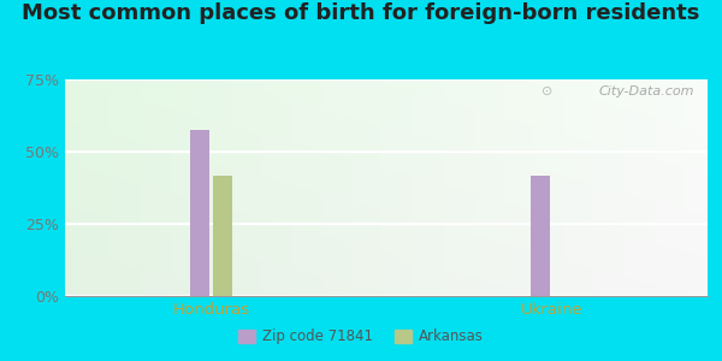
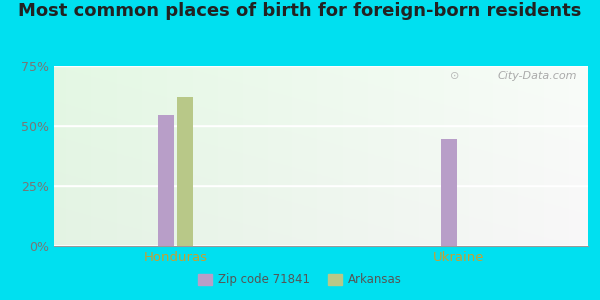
Zip code 71841/Honduras: 57.5% -> 54.5%
Arkansas/Honduras: 41.5% -> 62.0%
Zip code 71841/Ukraine: 41.5% -> 44.5%
